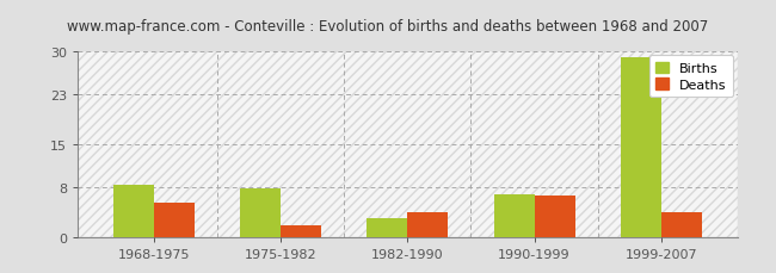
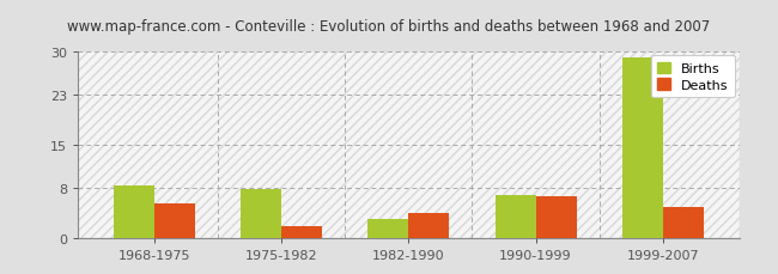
Deaths/1999-2007: 4.0 -> 5.0
